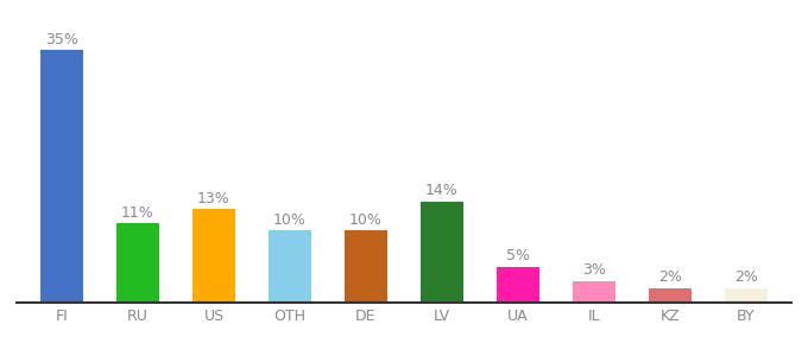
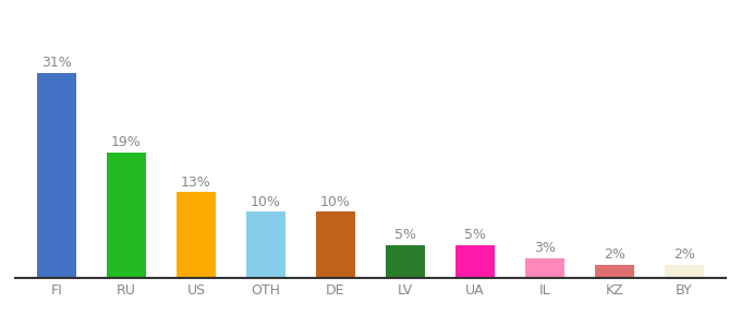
FI: 35% -> 31%
RU: 11% -> 19%
LV: 14% -> 5%
